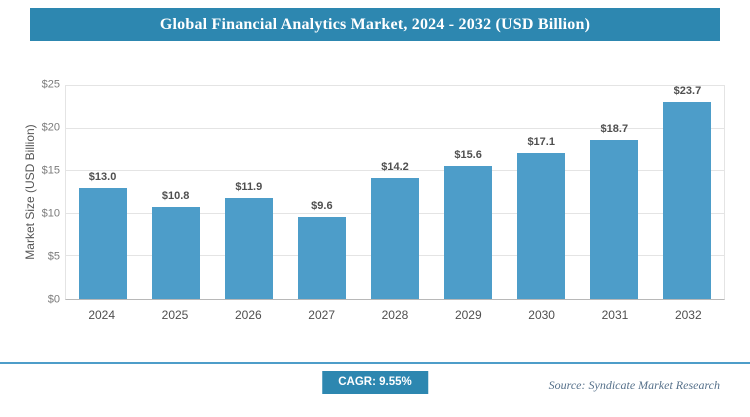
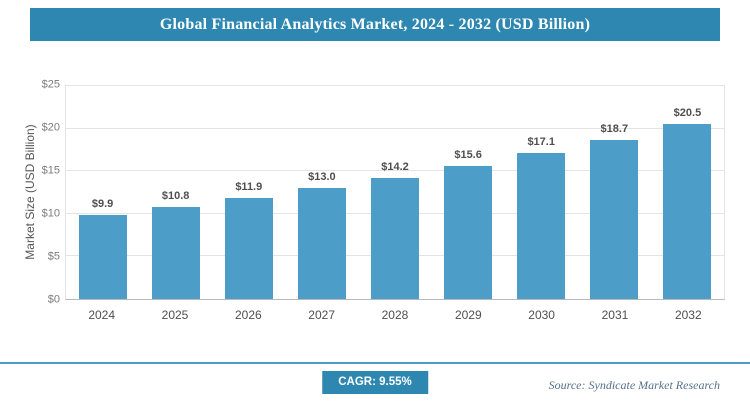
2024: $13.0 -> $9.9
2027: $9.6 -> $13.0
2032: $23.7 -> $20.5
